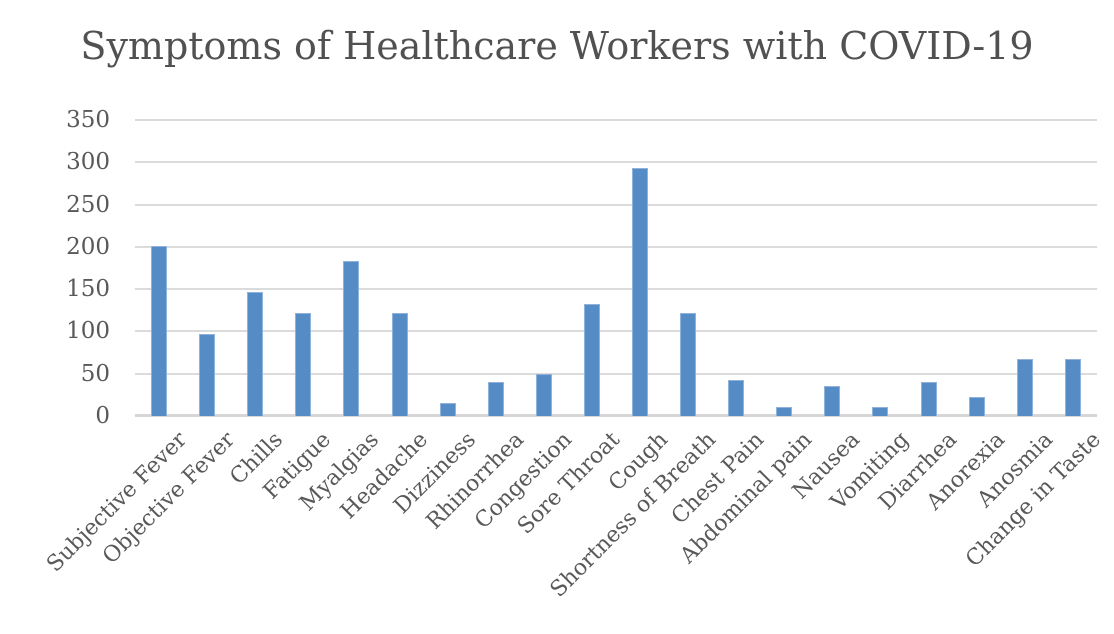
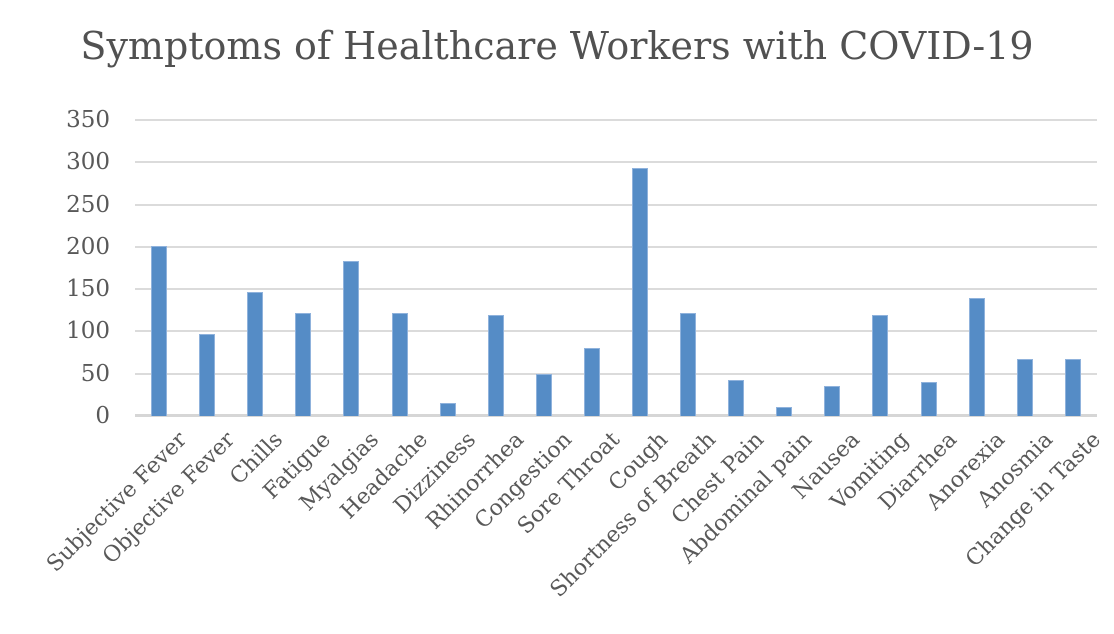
Rhinorrhea: 40 -> 120
Sore Throat: 130 -> 80
Vomiting: 10 -> 120
Anorexia: 20 -> 140
